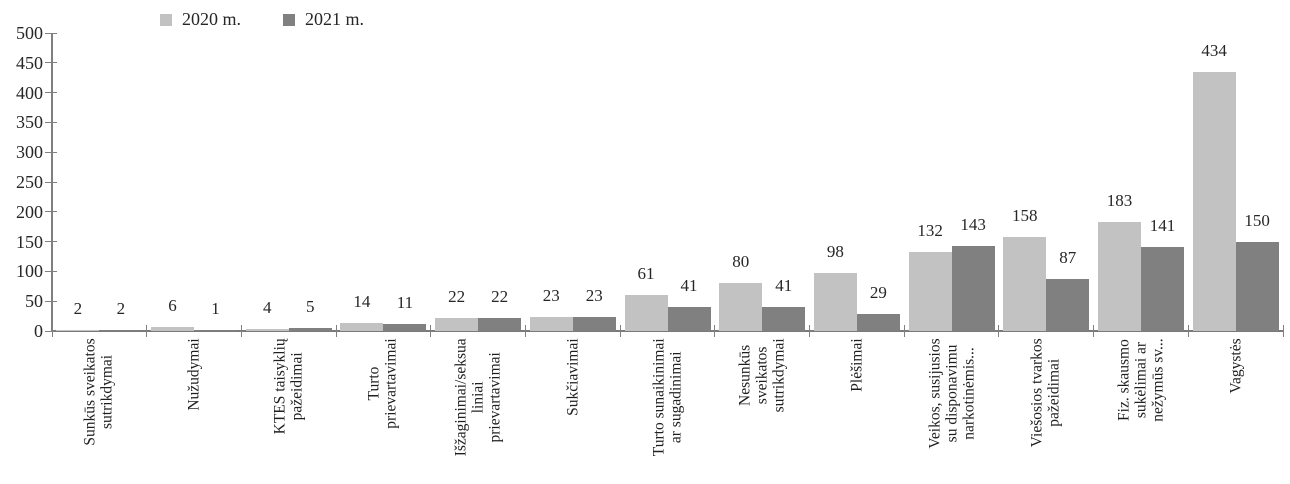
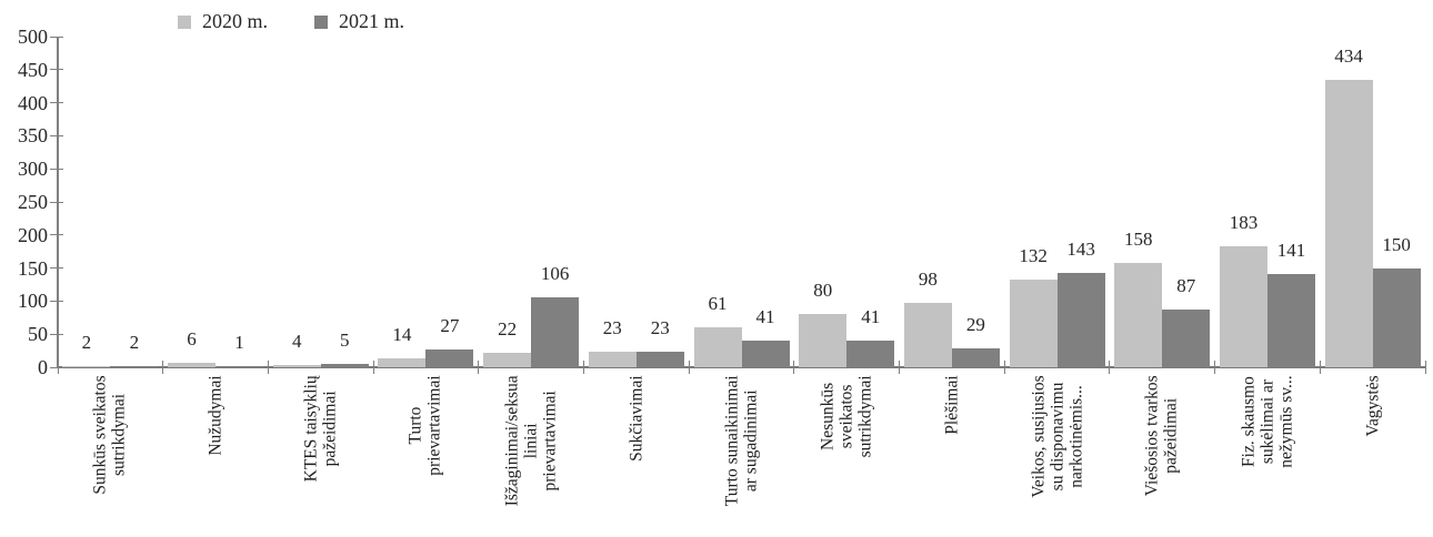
2021 m./Turto prievartavimai: 11 -> 27
2021 m./Išžaginimai/seksua liniai prievartavimai: 22 -> 106
